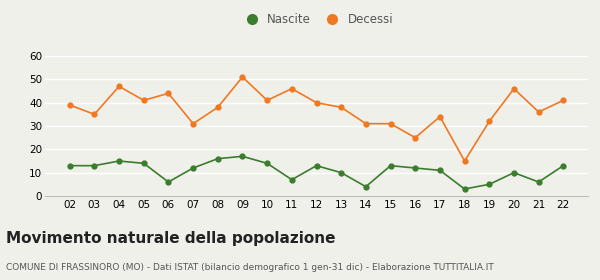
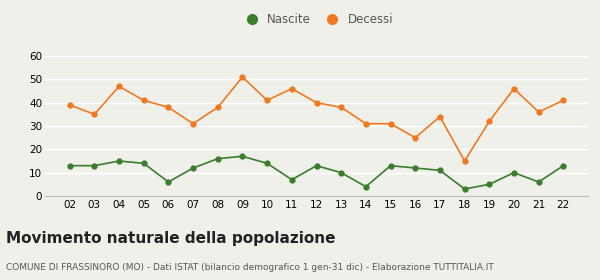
Decessi/06: 44 -> 38
